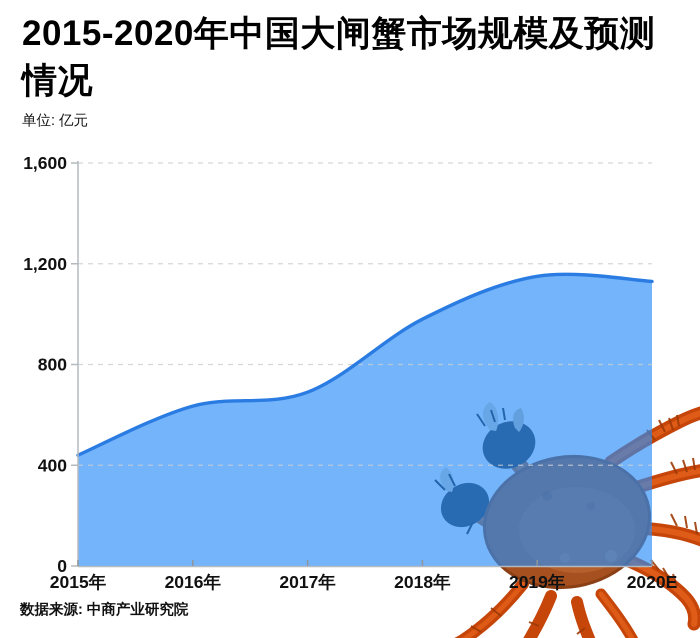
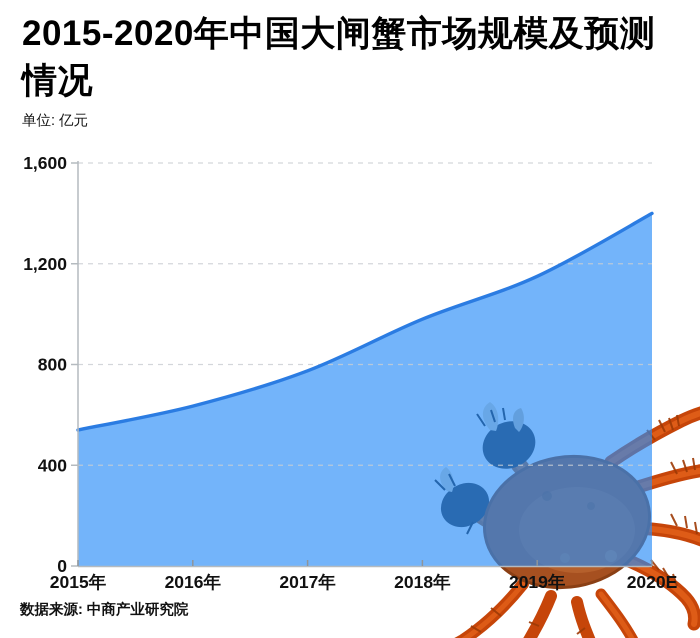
2015年: 440 -> 540
2017年: 690 -> 780
2020E: 1130 -> 1400
